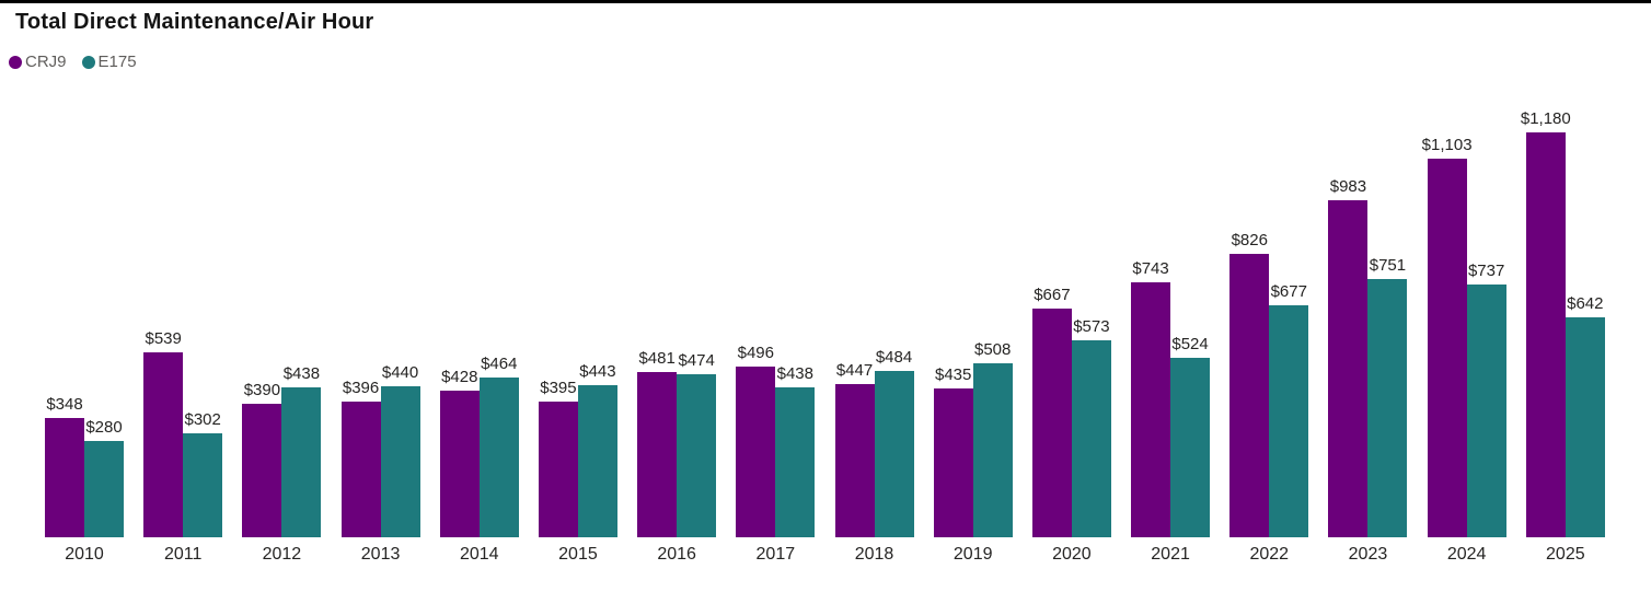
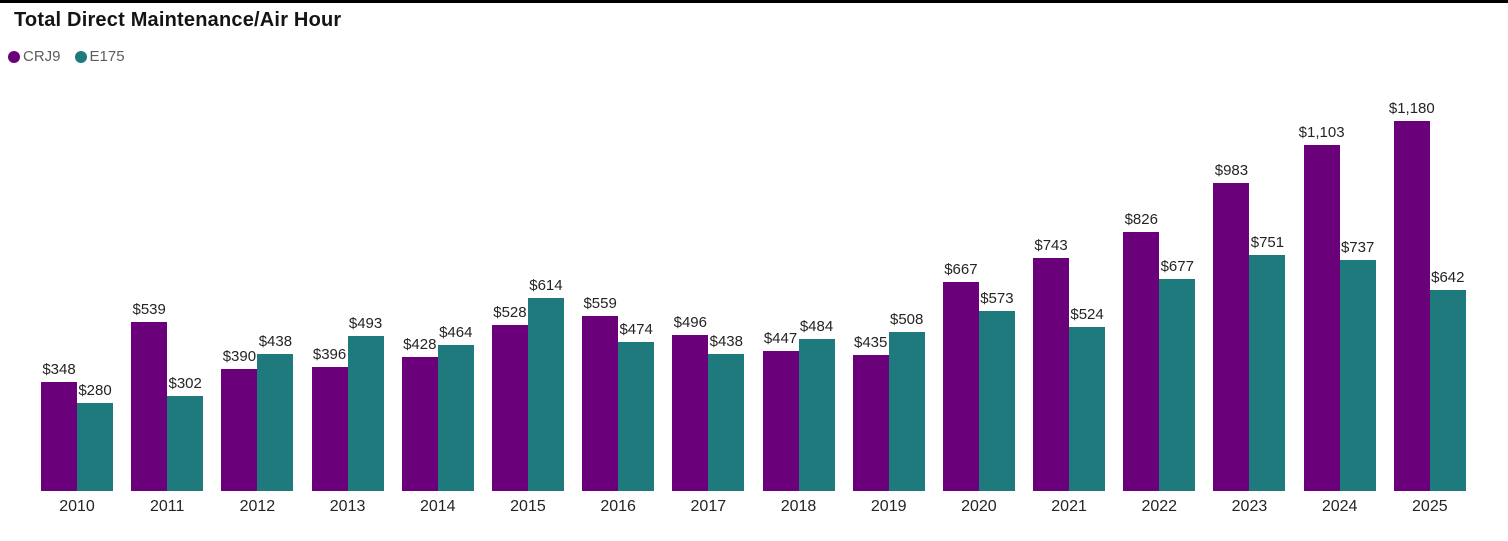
E175/2013: $440 -> $493
CRJ9/2015: $395 -> $528
E175/2015: $443 -> $614
CRJ9/2016: $481 -> $559
